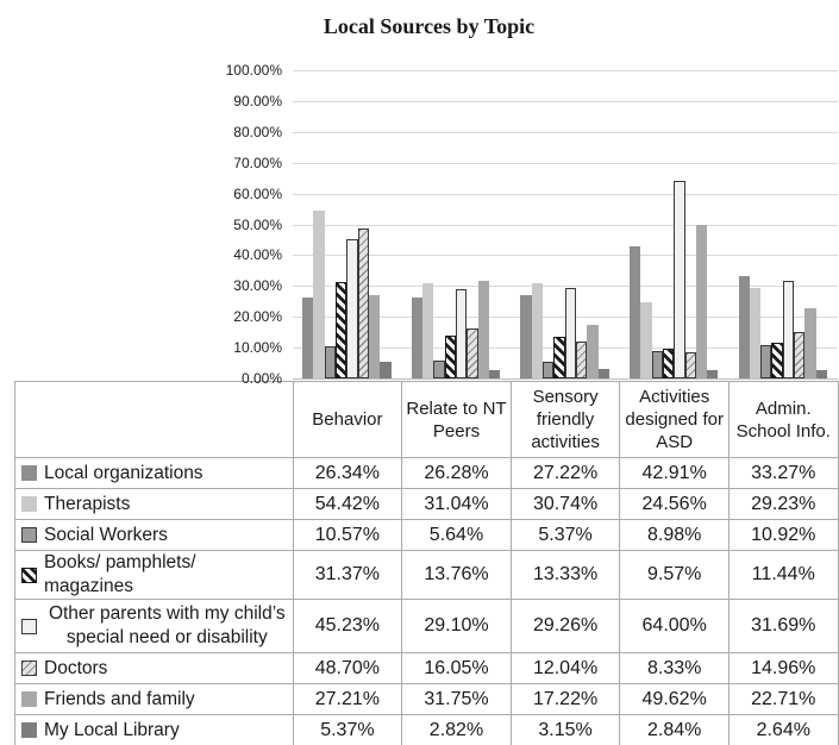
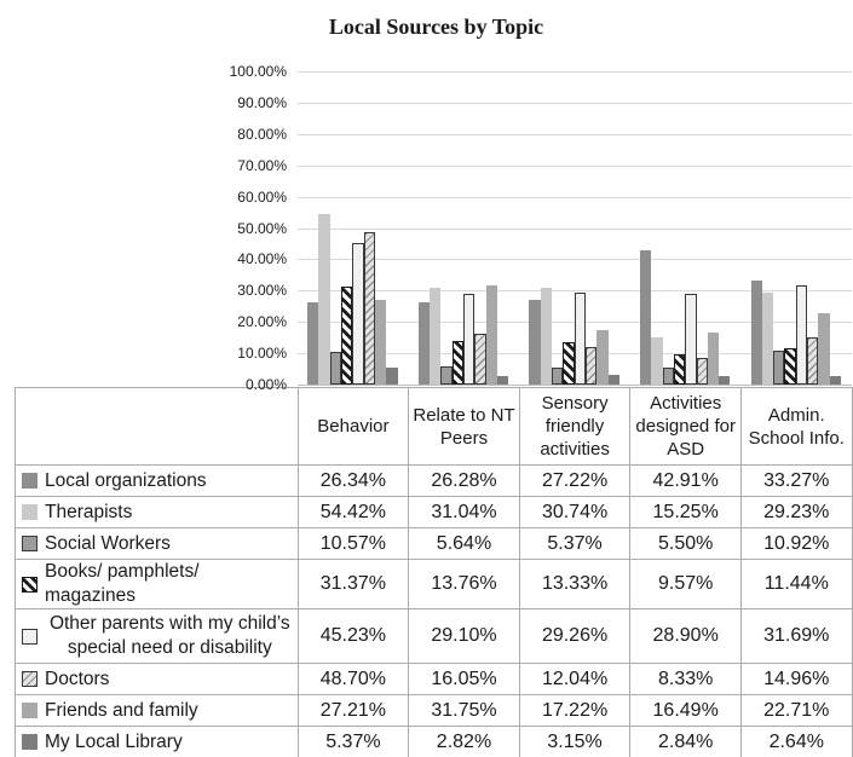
Therapists/Activities designed for ASD: 24.56% -> 15.25%
Social Workers/Activities designed for ASD: 8.98% -> 5.50%
Other parents with my child’s special need or disability/Activities designed for ASD: 64.00% -> 28.90%
Friends and family/Activities designed for ASD: 49.62% -> 16.49%
